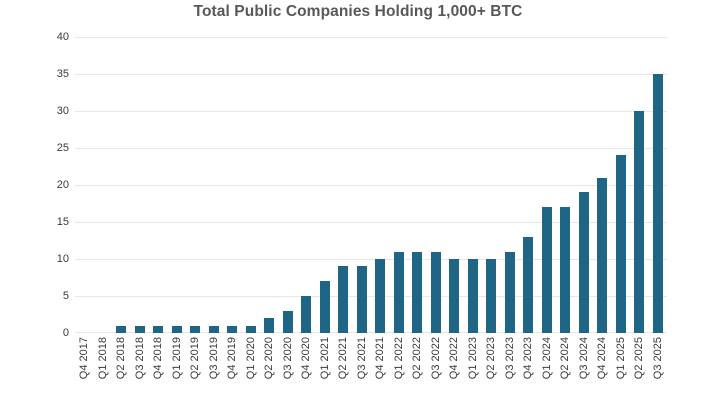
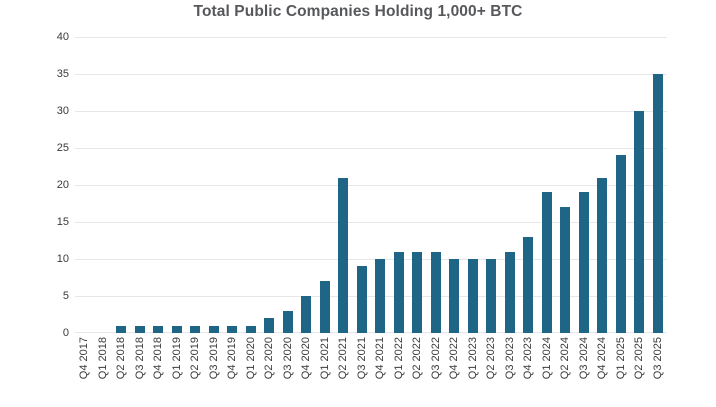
Q2 2021: 9 -> 21
Q1 2024: 17 -> 19
